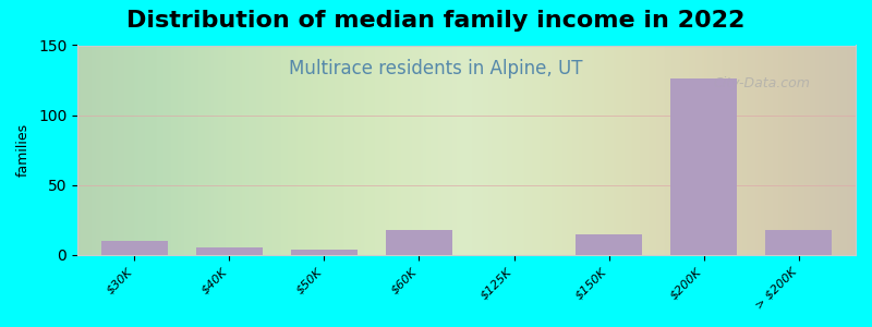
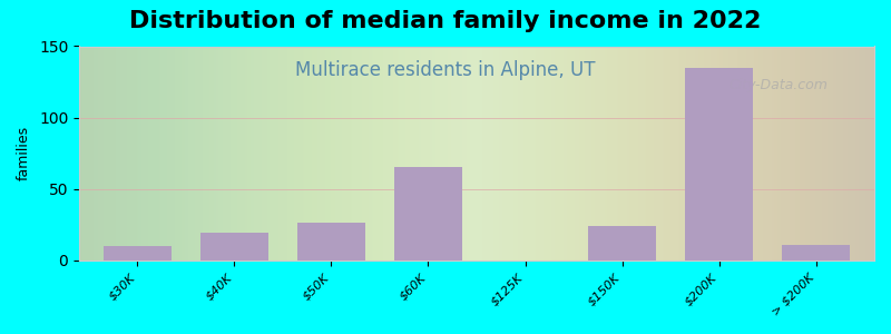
$40K: 5 -> 19
$50K: 4 -> 26
$60K: 18 -> 65
$150K: 15 -> 24
$200K: 126 -> 135
> $200K: 18 -> 11
